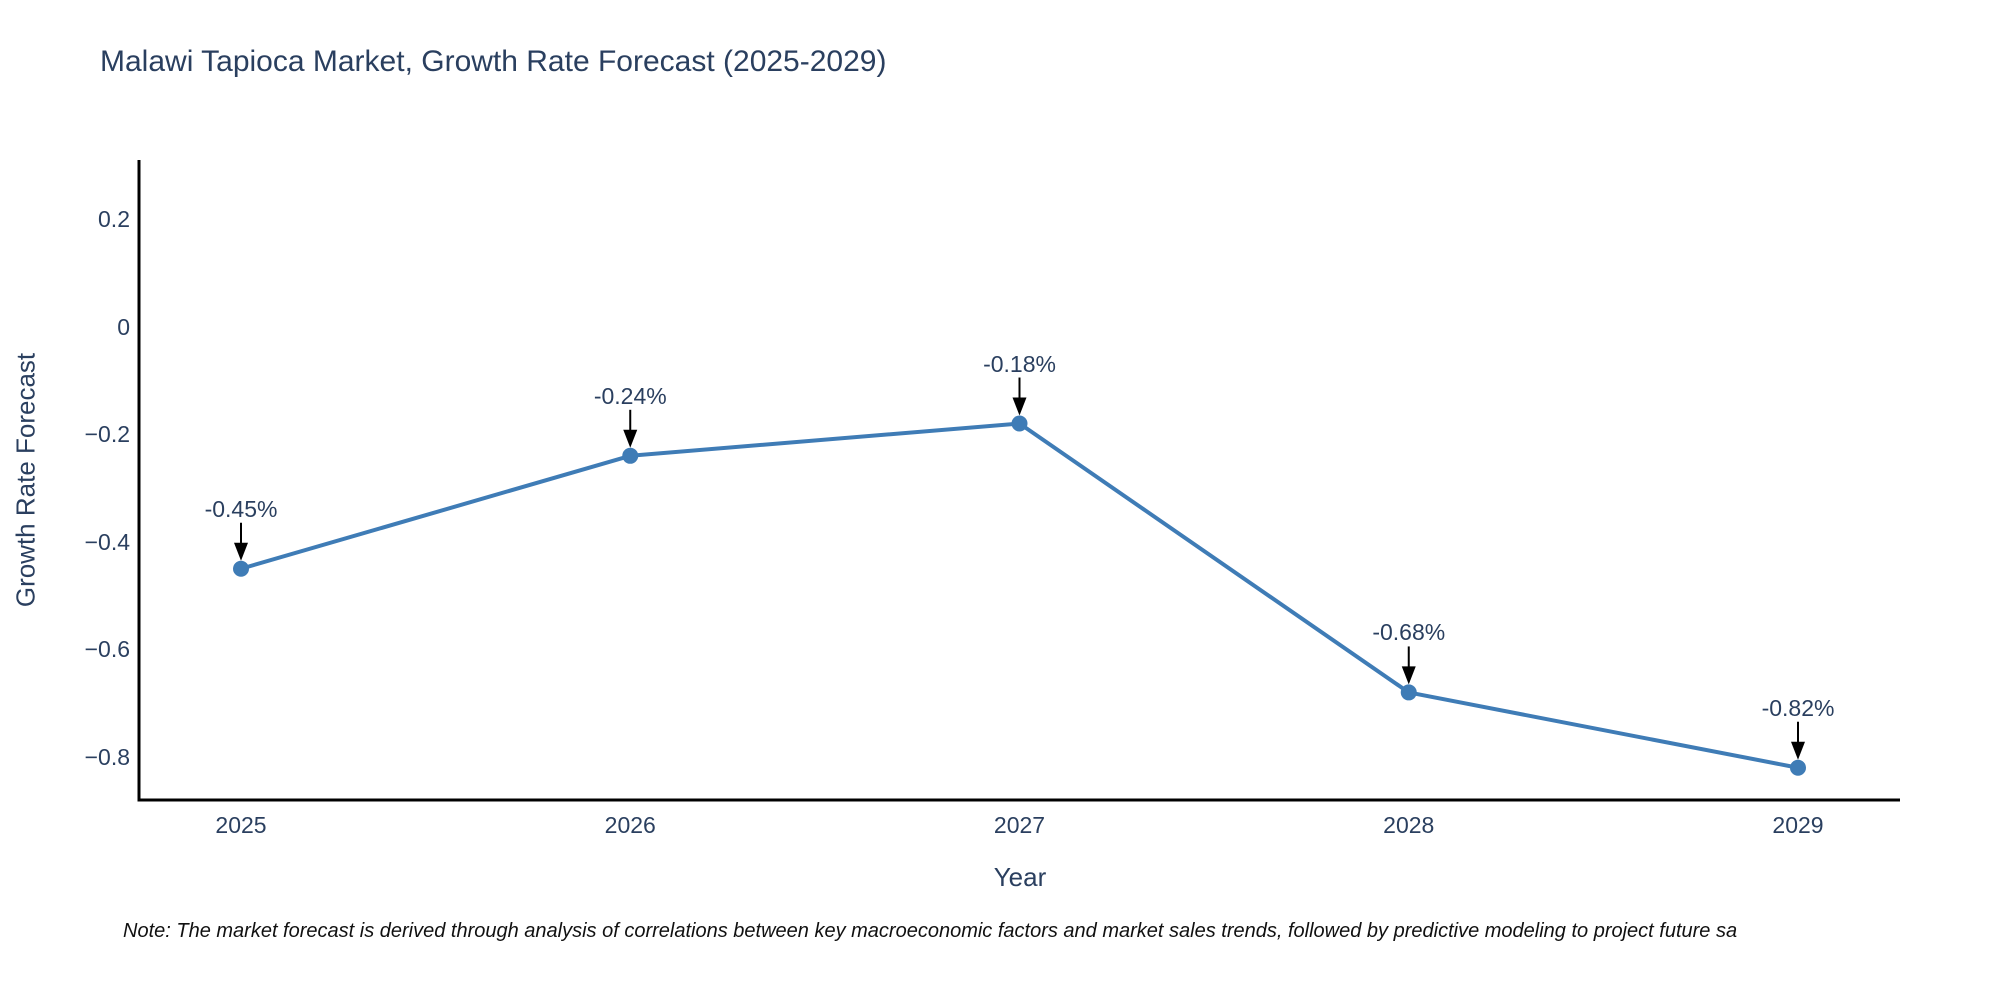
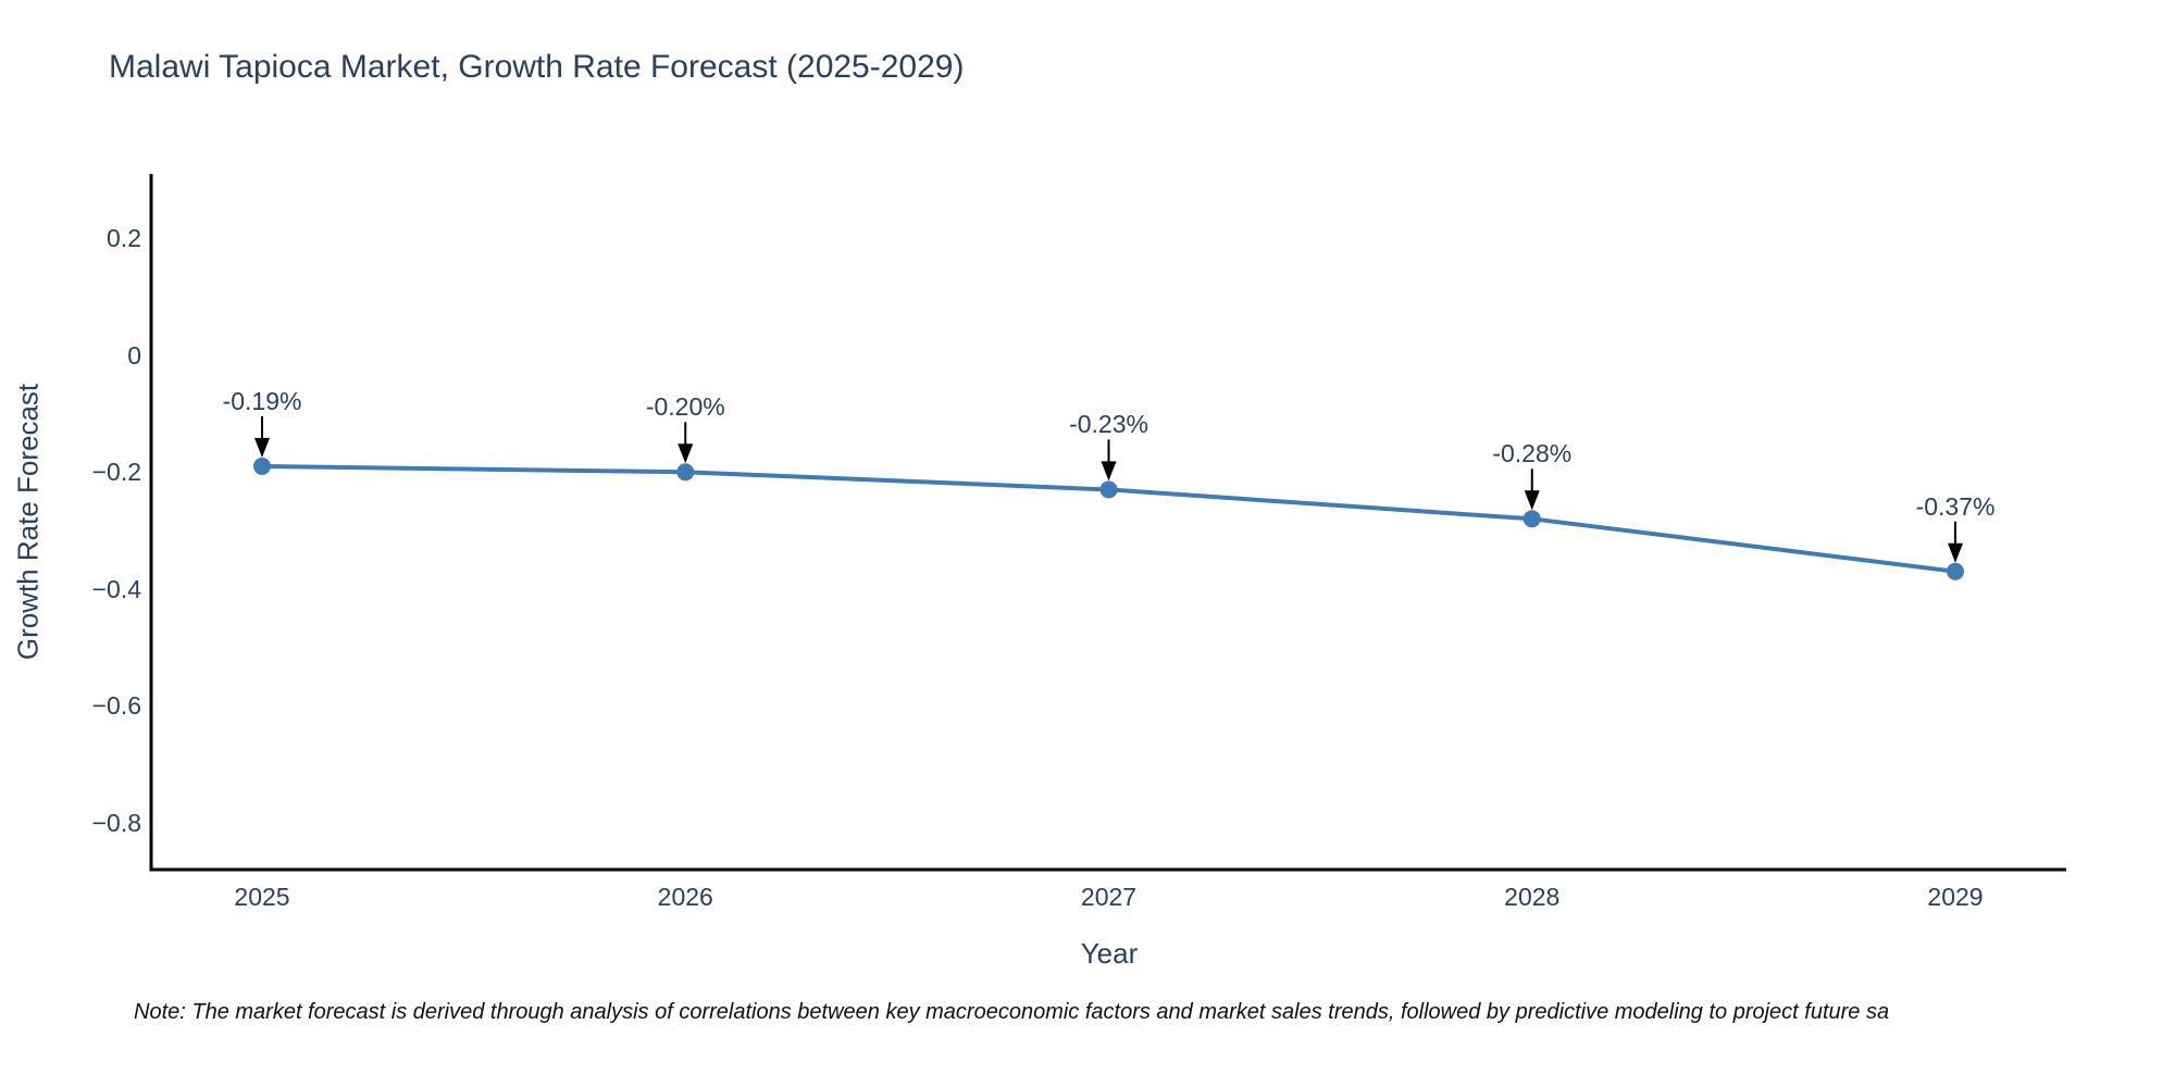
2025: -0.45% -> -0.19%
2026: -0.24% -> -0.20%
2027: -0.18% -> -0.23%
2028: -0.68% -> -0.28%
2029: -0.82% -> -0.37%
